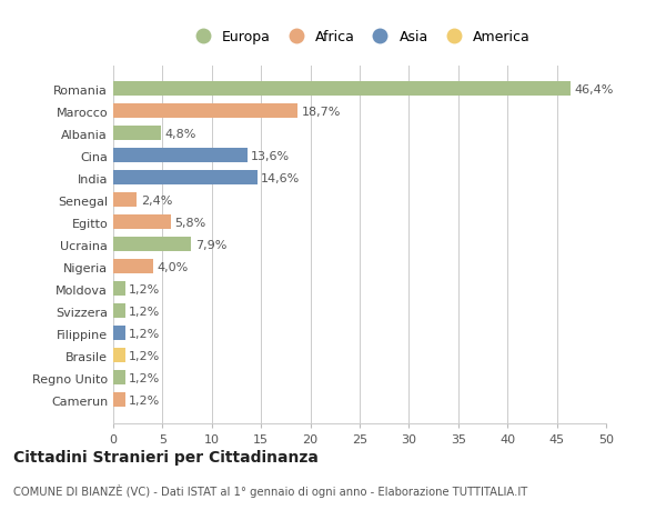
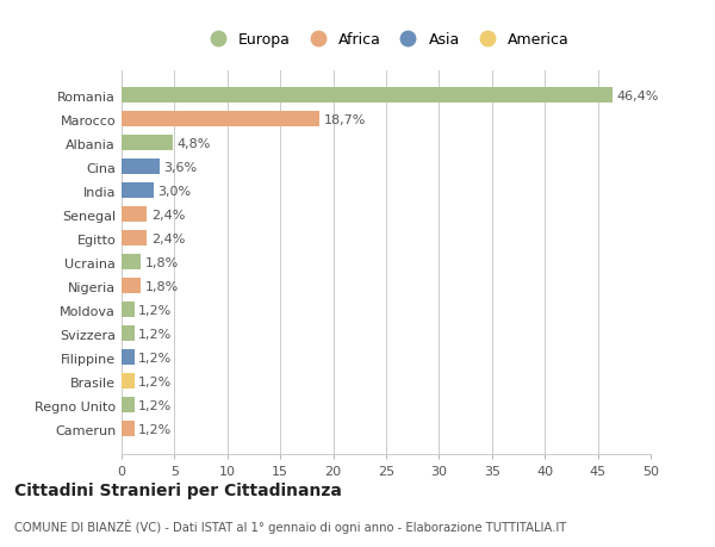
Cina: 13,6% -> 3,6%
India: 14,6% -> 3,0%
Egitto: 5,8% -> 2,4%
Ucraina: 7,9% -> 1,8%
Nigeria: 4,0% -> 1,8%
